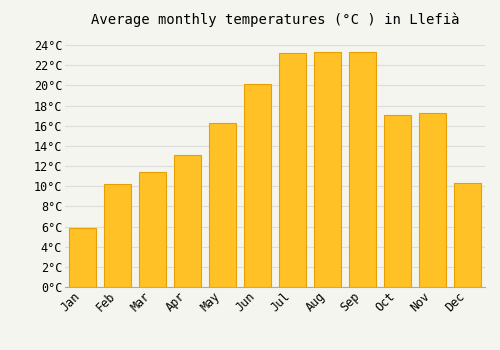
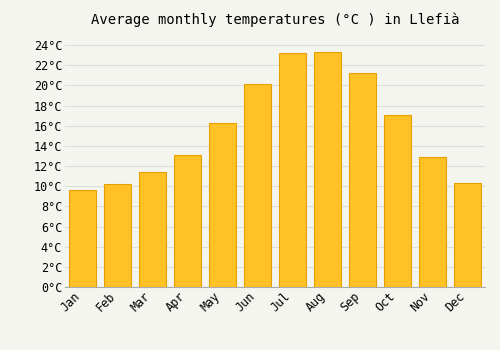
Jan: 5.9°C -> 9.6°C
Sep: 23.3°C -> 21.2°C
Nov: 17.3°C -> 12.9°C
